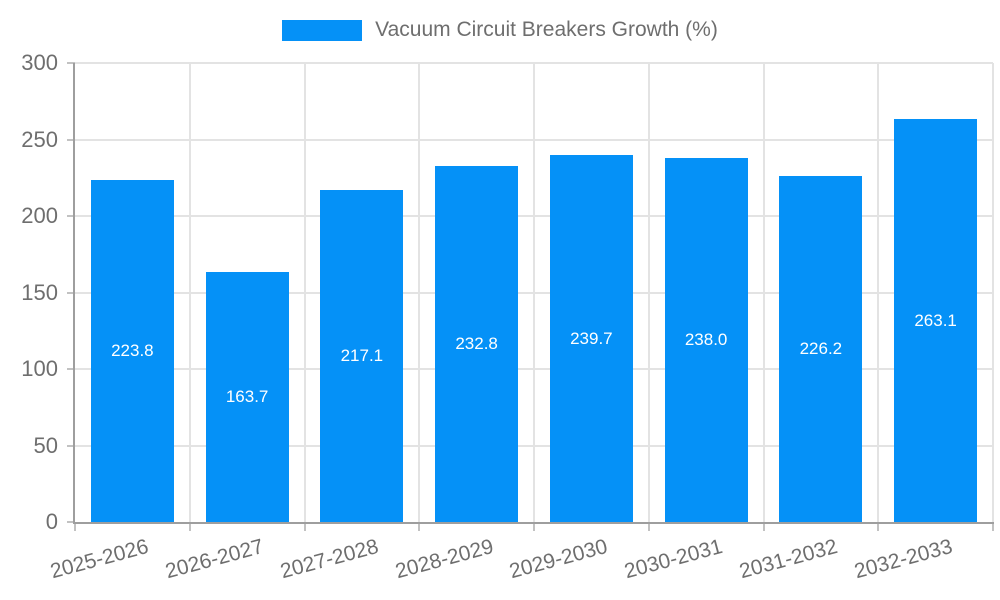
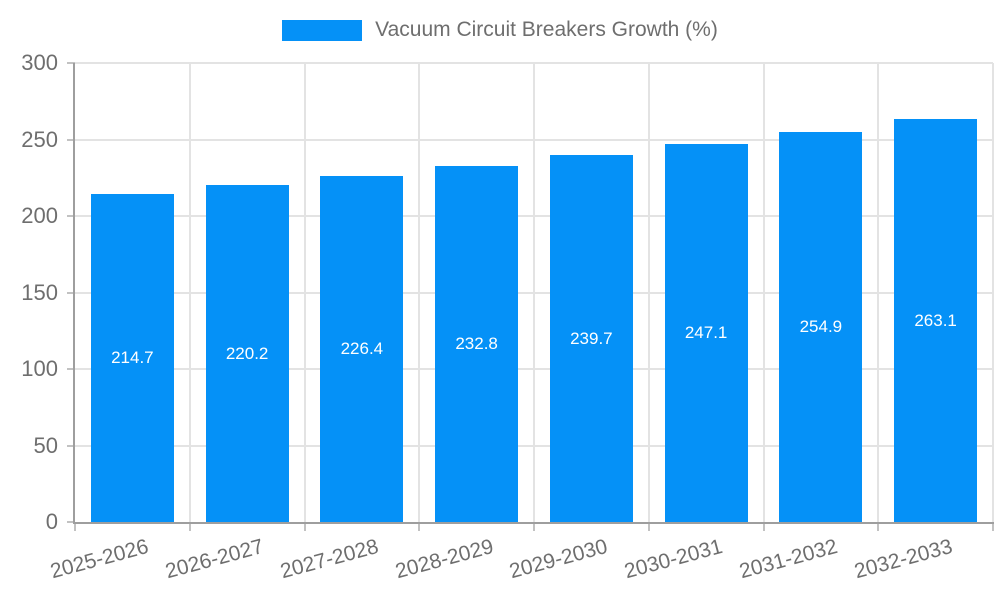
2025-2026: 223.8 -> 214.7
2026-2027: 163.7 -> 220.2
2027-2028: 217.1 -> 226.4
2030-2031: 238.0 -> 247.1
2031-2032: 226.2 -> 254.9
